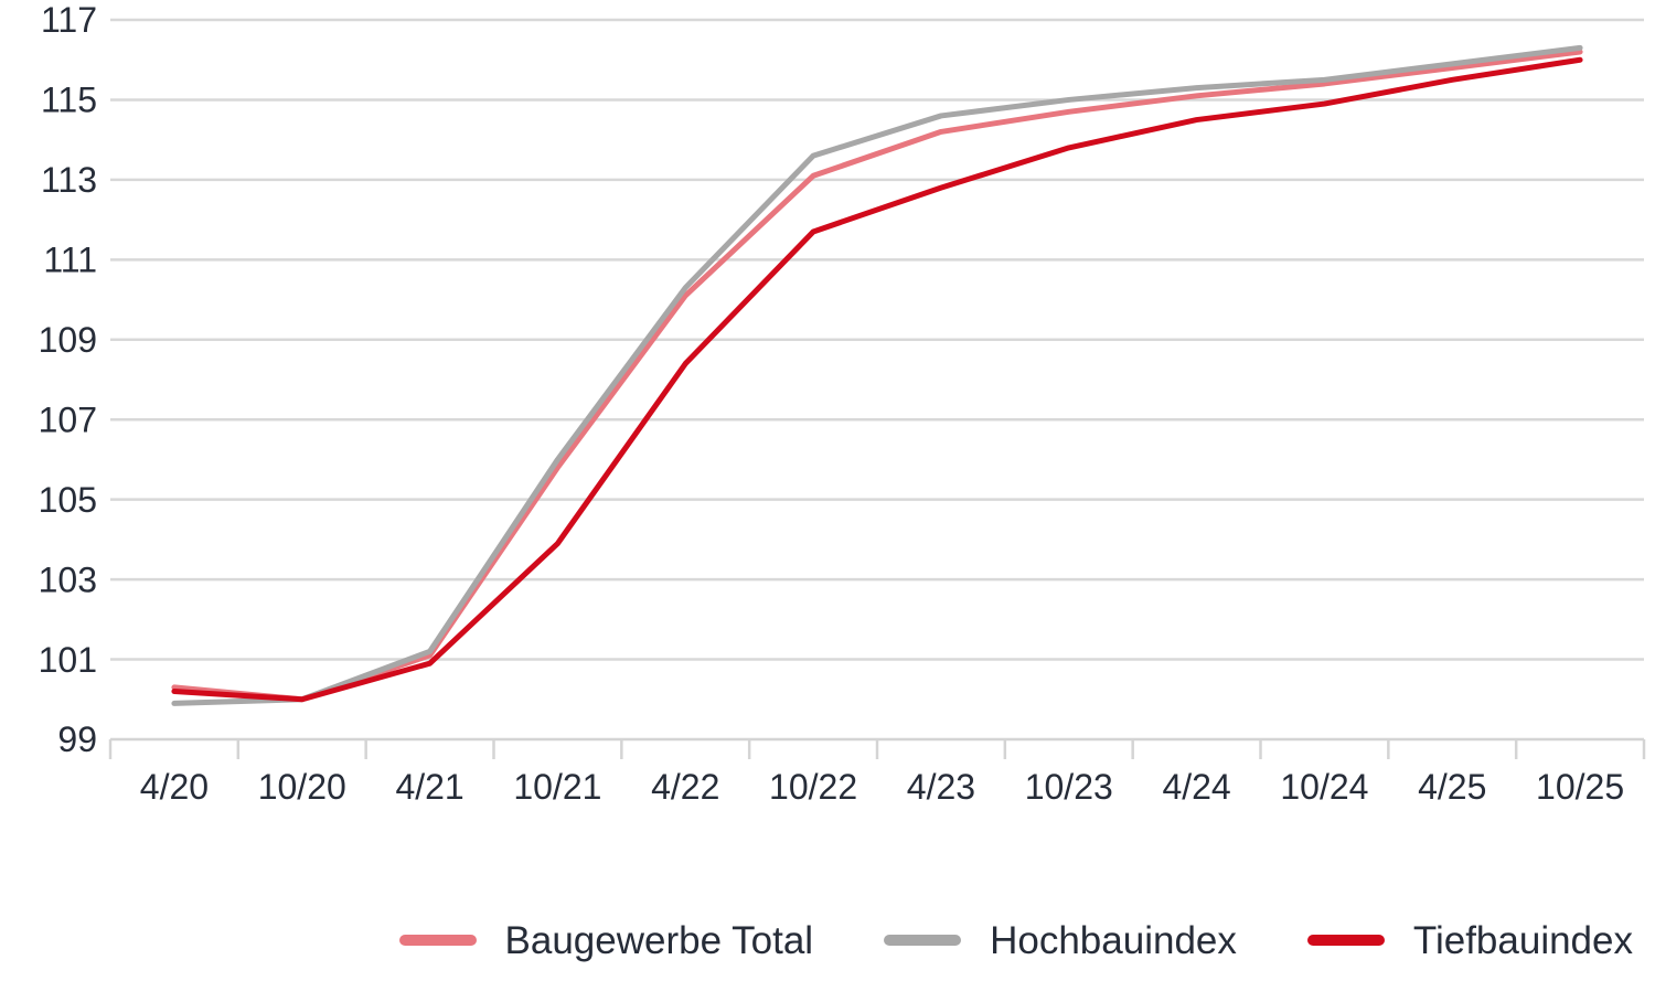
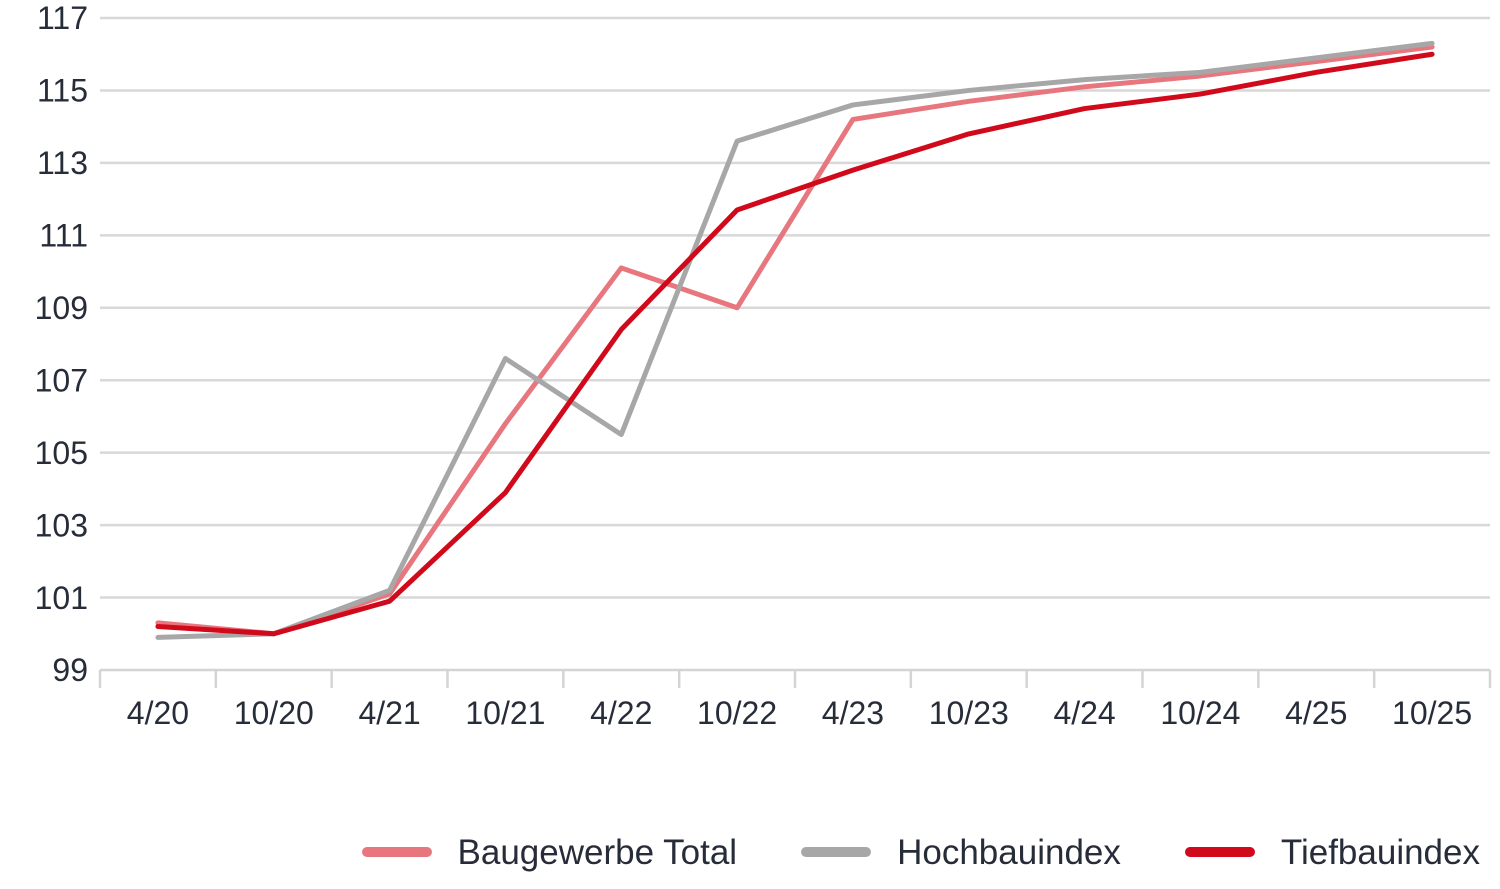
Hochbauindex/10/21: 106.0 -> 107.6
Hochbauindex/4/22: 110.3 -> 105.5
Baugewerbe Total/10/22: 113.1 -> 109.0
